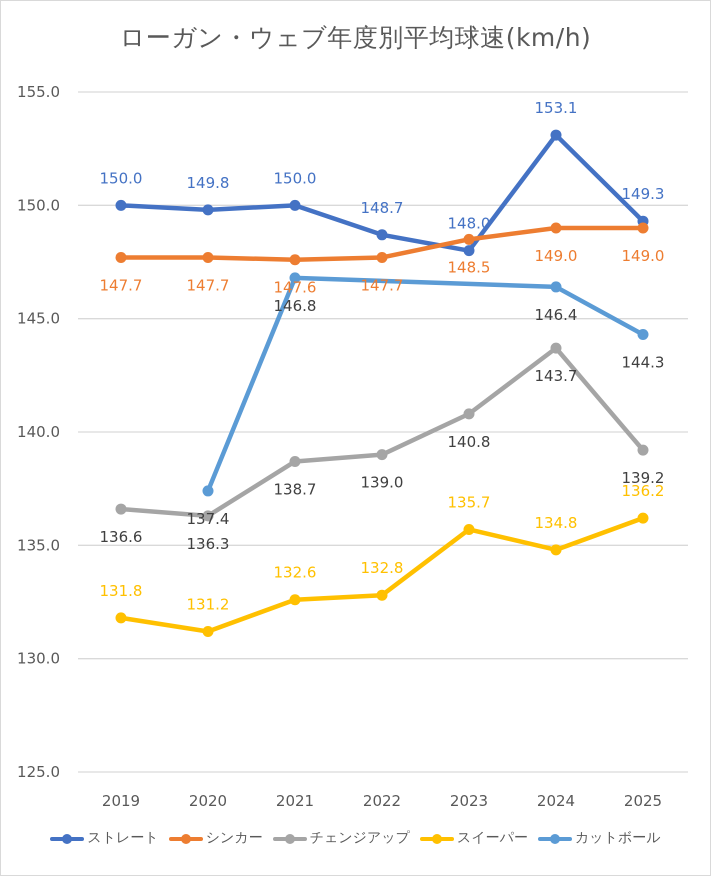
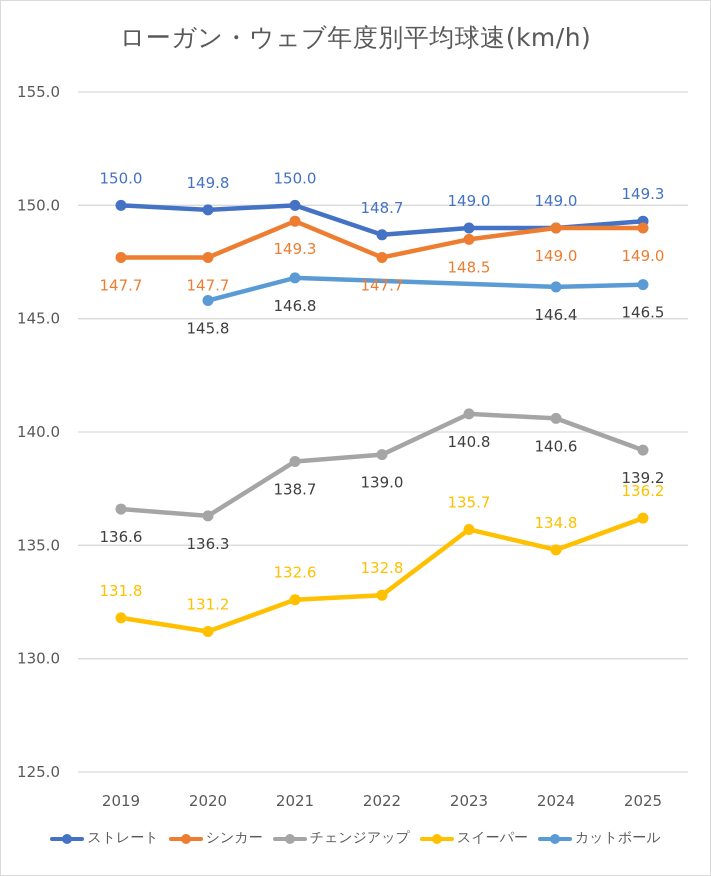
カットボール/2020: 137.4 -> 145.8
シンカー/2021: 147.6 -> 149.3
ストレート/2023: 148.0 -> 149.0
ストレート/2024: 153.1 -> 149.0
チェンジアップ/2024: 143.7 -> 140.6
カットボール/2025: 144.3 -> 146.5
